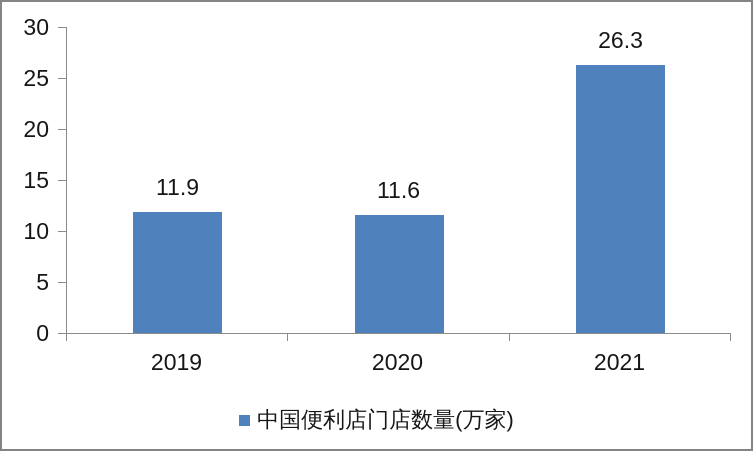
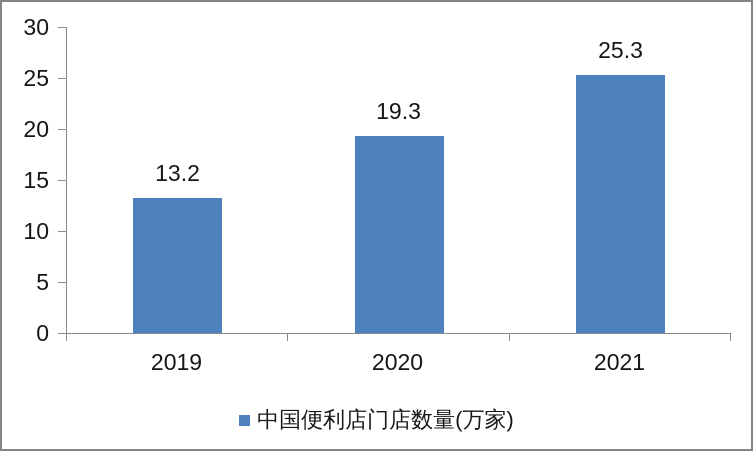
2019: 11.9 -> 13.2
2020: 11.6 -> 19.3
2021: 26.3 -> 25.3
